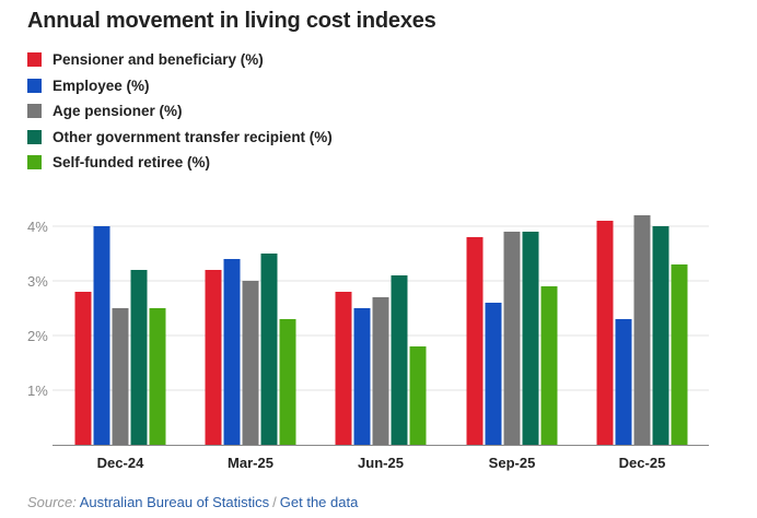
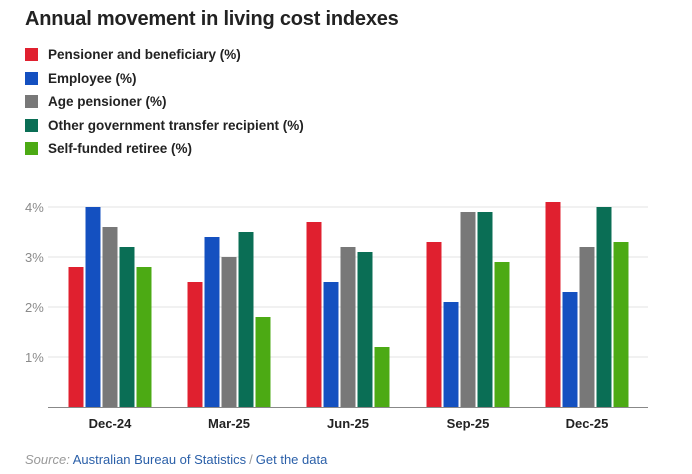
Age pensioner (%)/Dec-24: 2.5% -> 3.6%
Self-funded retiree (%)/Dec-24: 2.5% -> 2.8%
Pensioner and beneficiary (%)/Mar-25: 3.2% -> 2.5%
Self-funded retiree (%)/Mar-25: 2.3% -> 1.8%
Pensioner and beneficiary (%)/Jun-25: 2.8% -> 3.7%
Age pensioner (%)/Jun-25: 2.7% -> 3.2%
Self-funded retiree (%)/Jun-25: 1.8% -> 1.2%
Pensioner and beneficiary (%)/Sep-25: 3.8% -> 3.3%
Employee (%)/Sep-25: 2.6% -> 2.1%
Age pensioner (%)/Dec-25: 4.2% -> 3.2%
